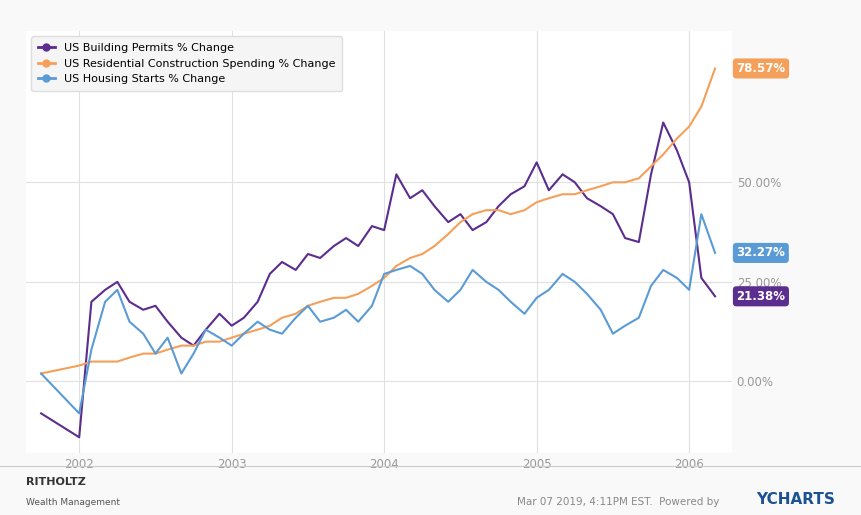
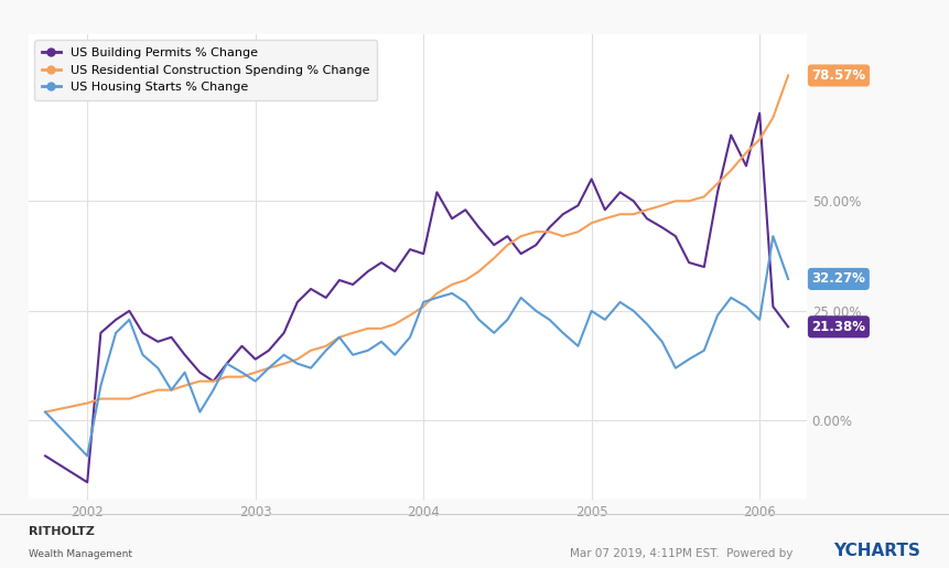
US Housing Starts % Change/2005: 21.0% -> 25.0%
US Building Permits % Change/2006: 50.0% -> 70.0%
